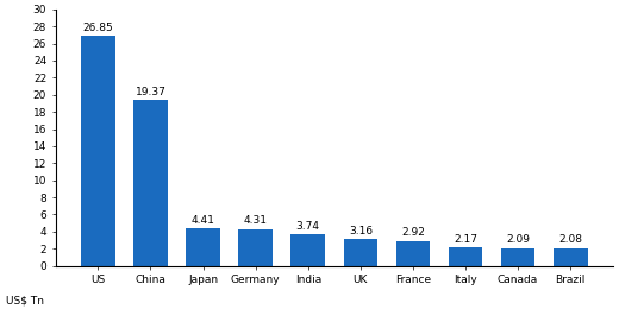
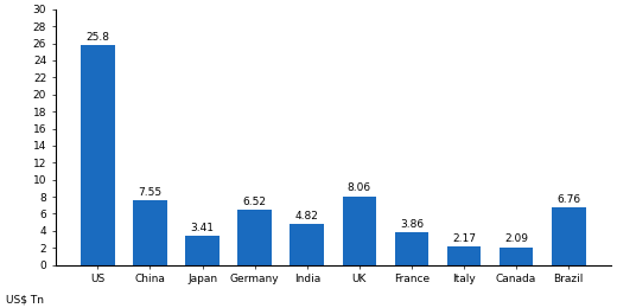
US: 26.85 -> 25.8
China: 19.37 -> 7.55
Japan: 4.41 -> 3.41
Germany: 4.31 -> 6.52
India: 3.74 -> 4.82
UK: 3.16 -> 8.06
France: 2.92 -> 3.86
Brazil: 2.08 -> 6.76
